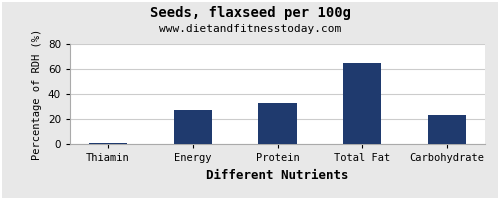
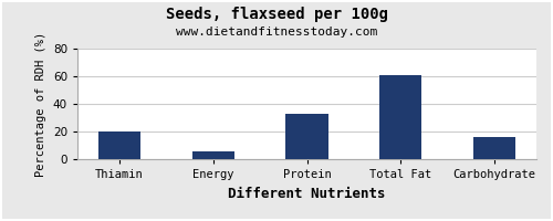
Thiamin: 0 -> 20
Energy: 27 -> 6
Total Fat: 65 -> 61
Carbohydrate: 23 -> 16
